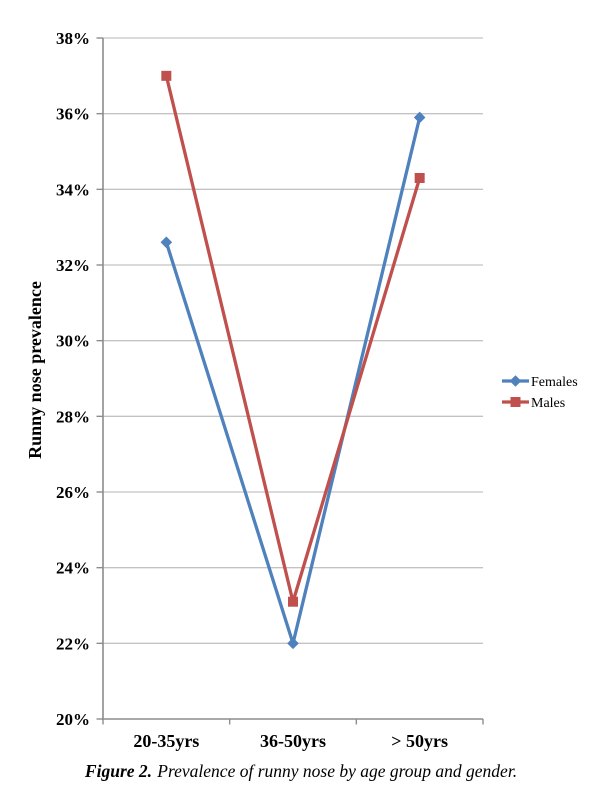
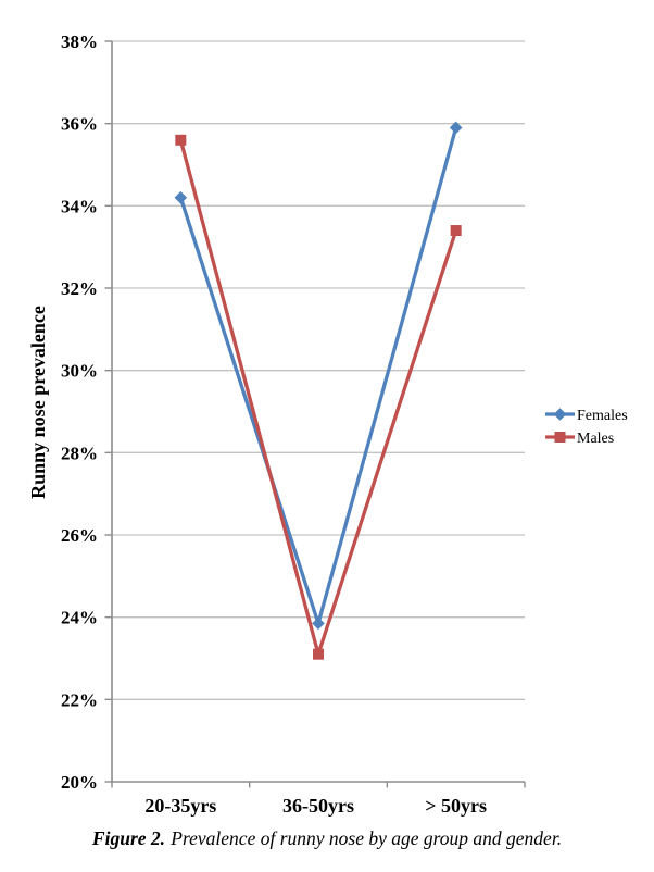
Females/20-35yrs: 32.6% -> 34.2%
Males/20-35yrs: 37.0% -> 35.6%
Females/36-50yrs: 22.0% -> 23.9%
Males/> 50yrs: 34.3% -> 33.4%
